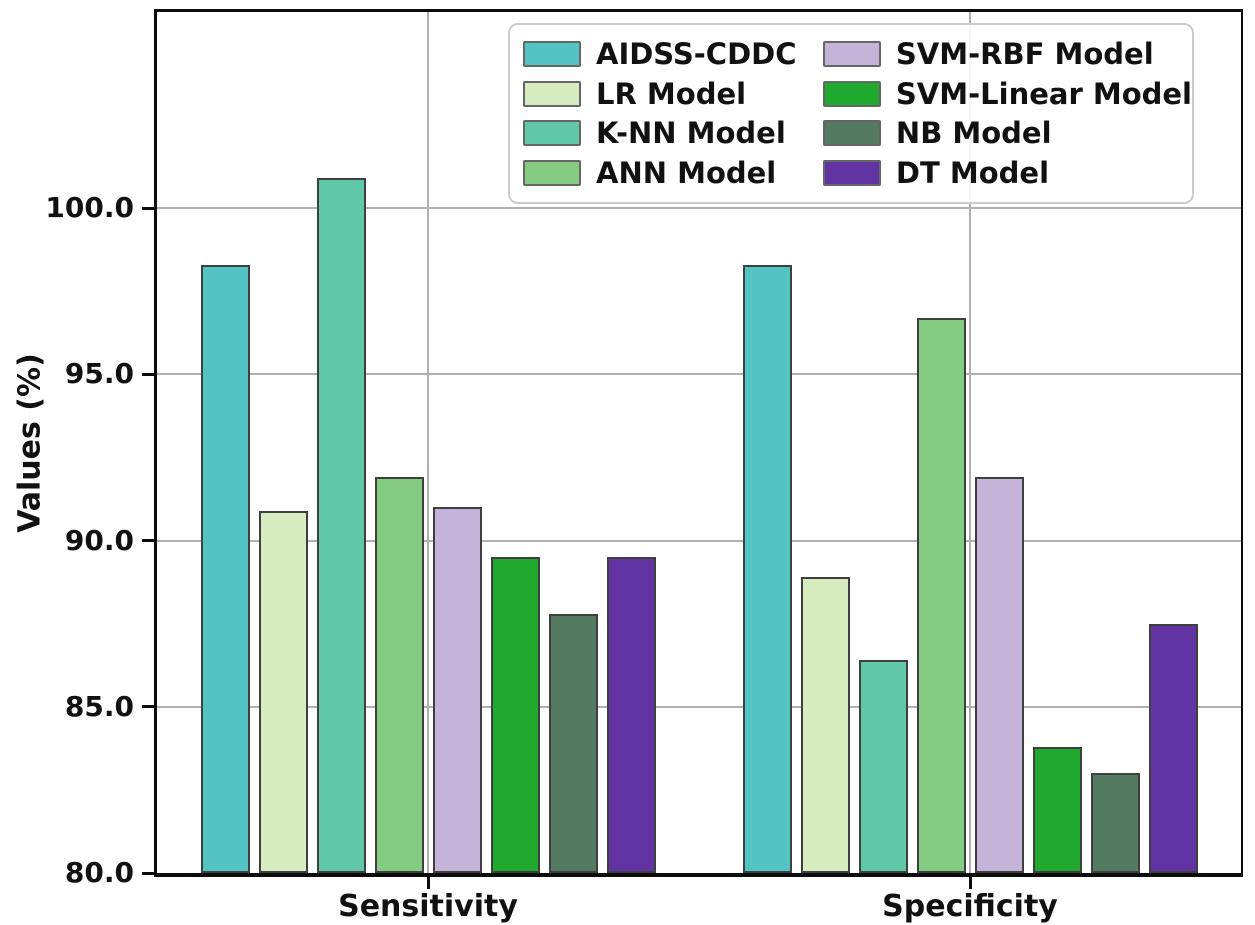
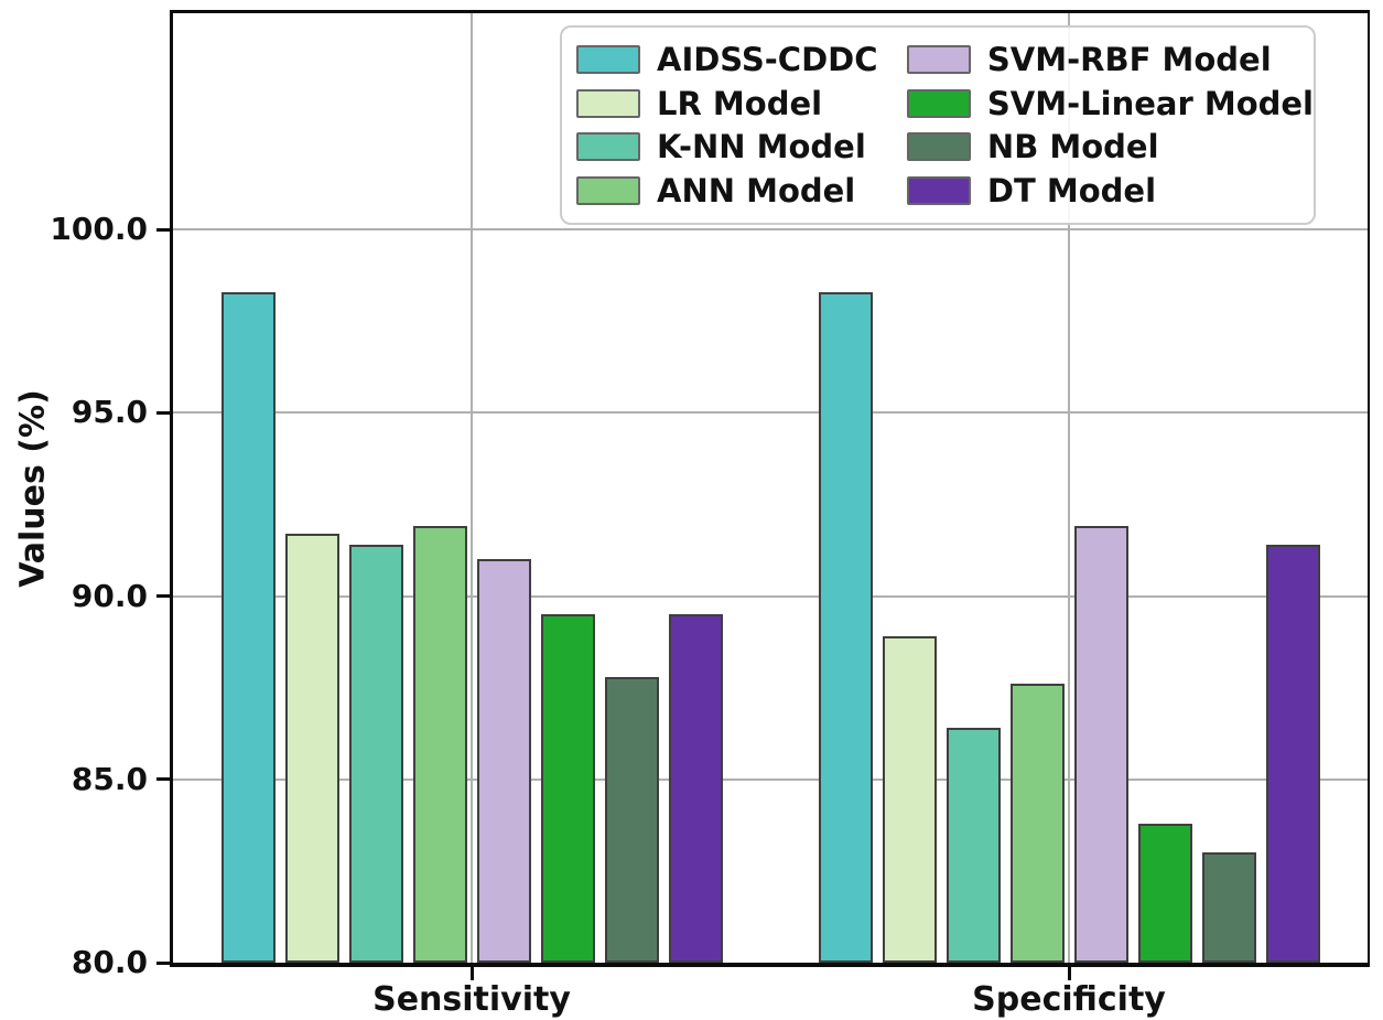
LR Model/Sensitivity: 90.9 -> 91.7
K-NN Model/Sensitivity: 100.9 -> 91.4
ANN Model/Specificity: 96.7 -> 87.6
DT Model/Specificity: 87.5 -> 91.4
